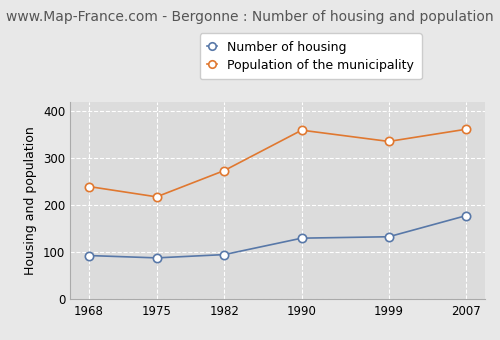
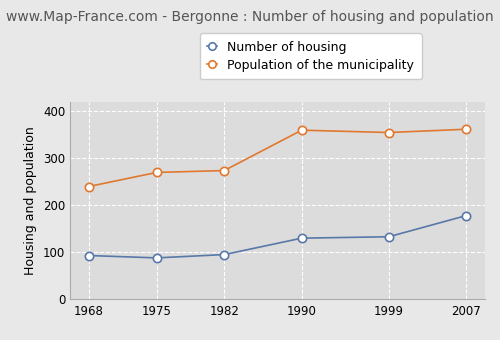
Population of the municipality/1975: 218 -> 270
Population of the municipality/1999: 336 -> 355
